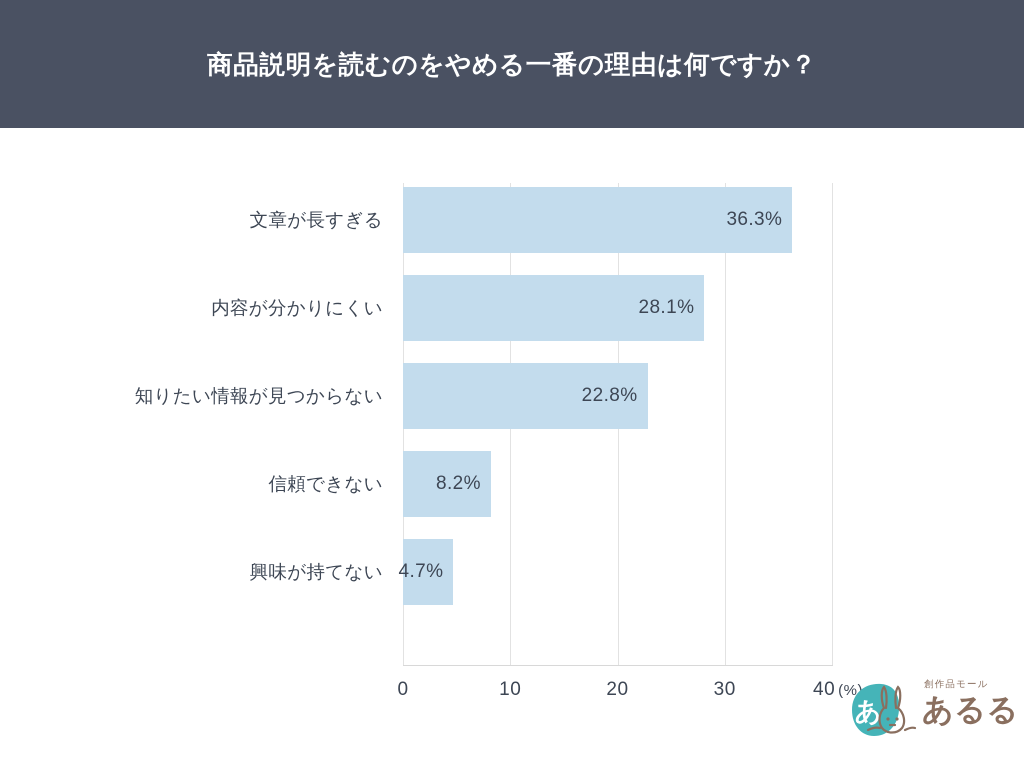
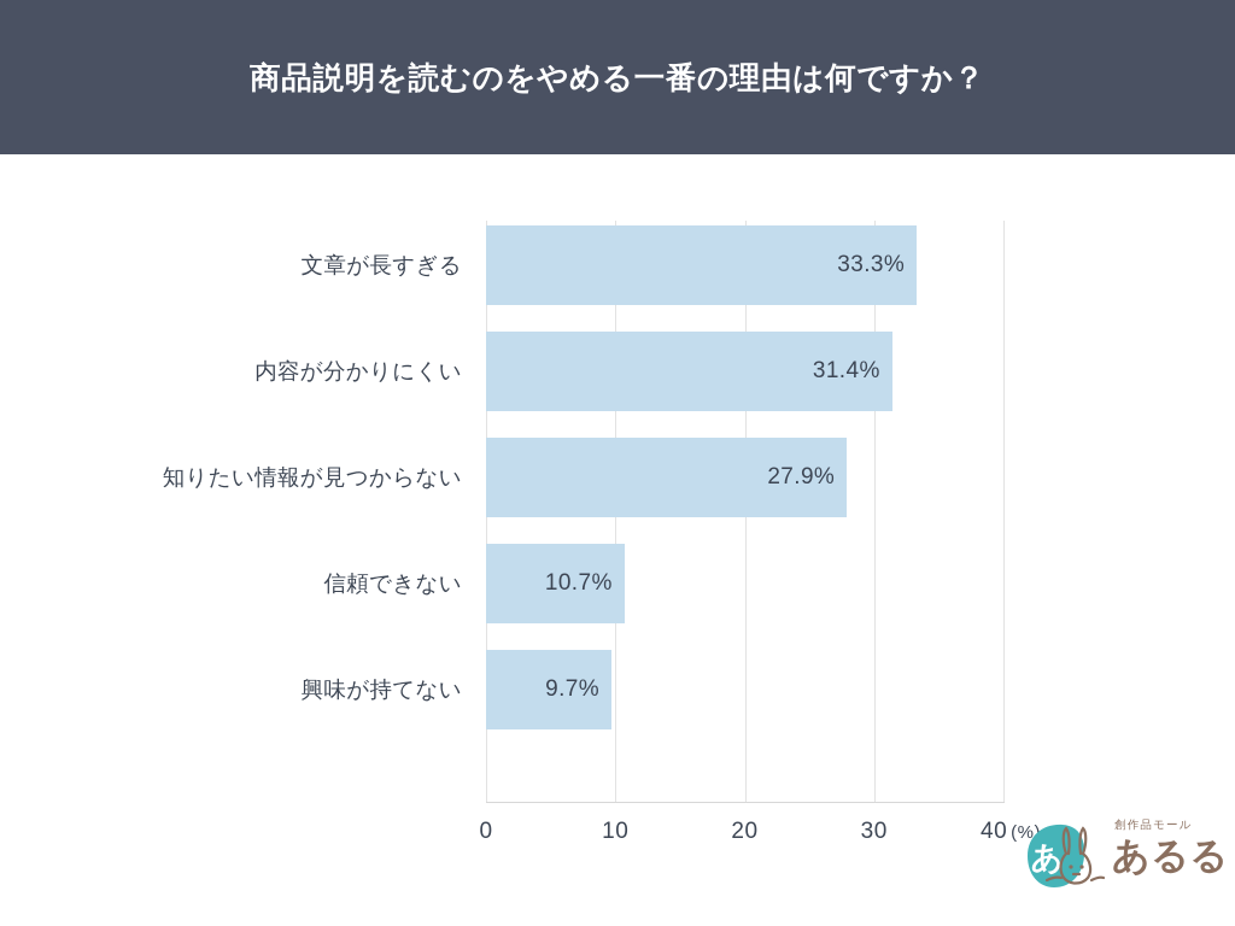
文章が長すぎる: 36.3% -> 33.3%
内容が分かりにくい: 28.1% -> 31.4%
知りたい情報が見つからない: 22.8% -> 27.9%
信頼できない: 8.2% -> 10.7%
興味が持てない: 4.7% -> 9.7%
